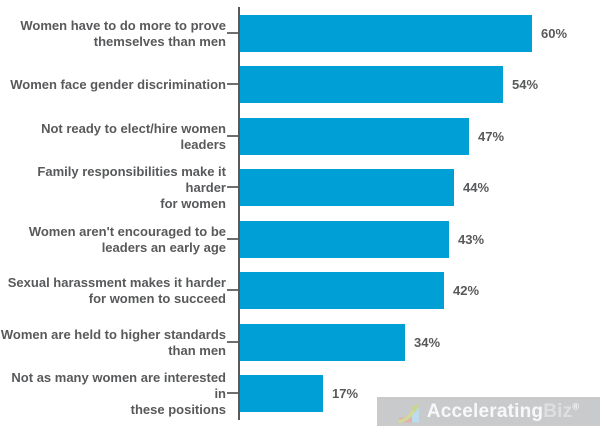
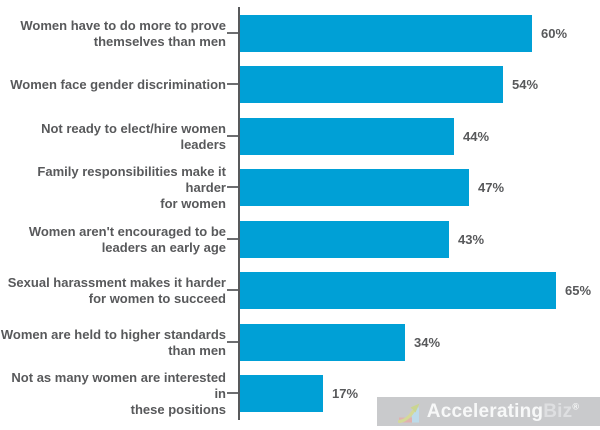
Not ready to elect/hire women leaders: 47% -> 44%
Family responsibilities make it harder for women: 44% -> 47%
Sexual harassment makes it harder for women to succeed: 42% -> 65%
